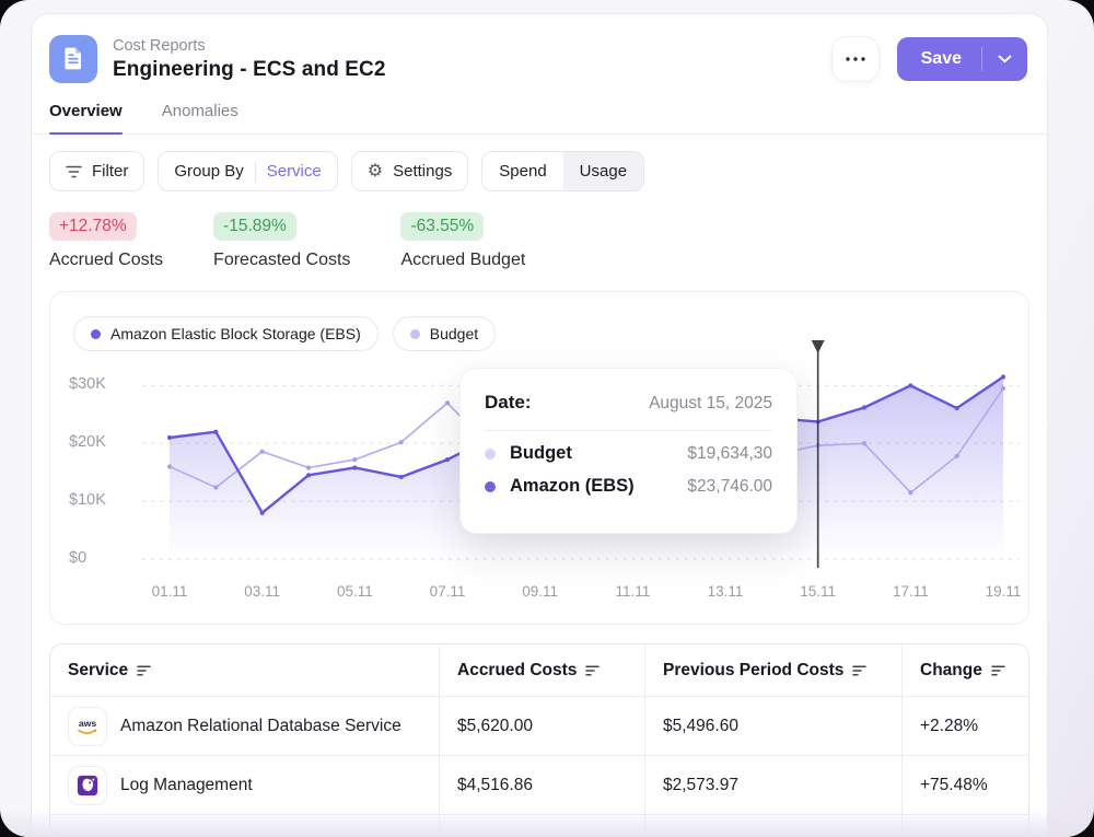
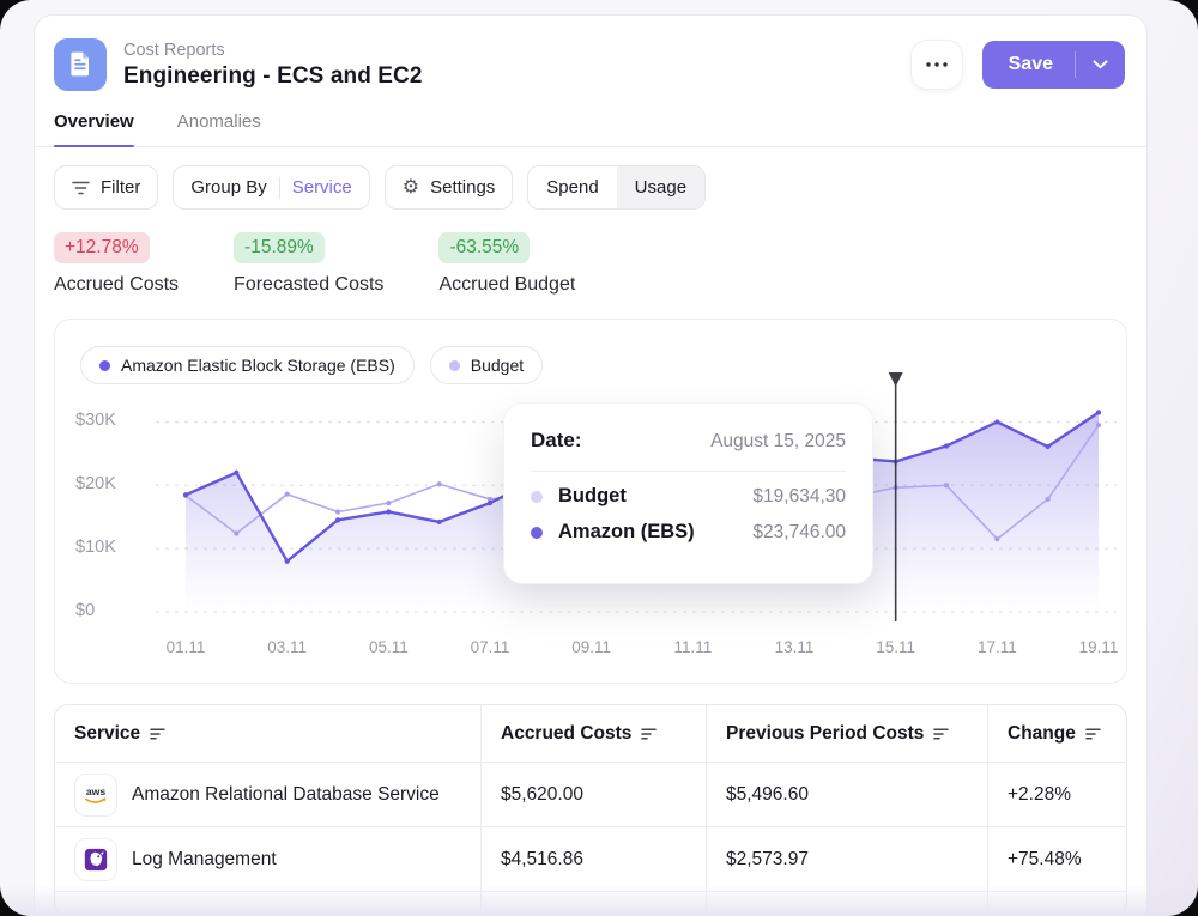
Budget/01.11: $16K -> $18K
Amazon Elastic Block Storage (EBS)/01.11: $21K -> $18K
Budget/07.11: $27K -> $18K
